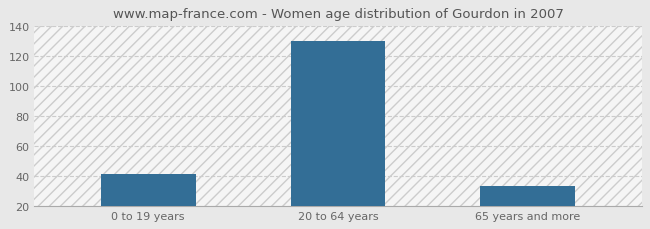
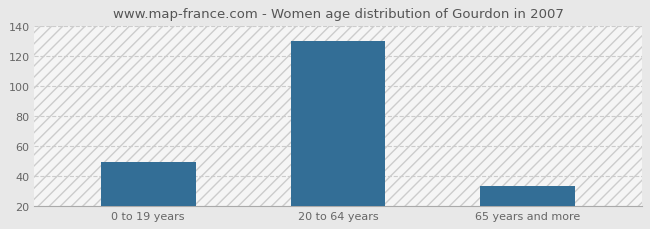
0 to 19 years: 41 -> 49
